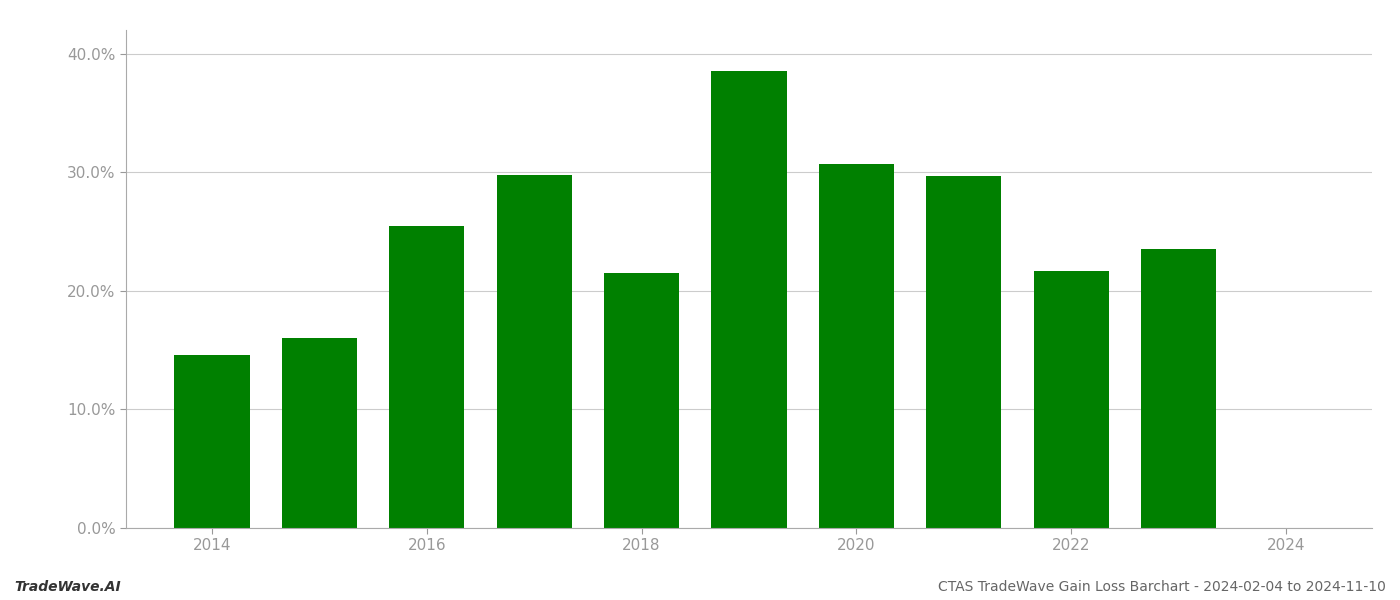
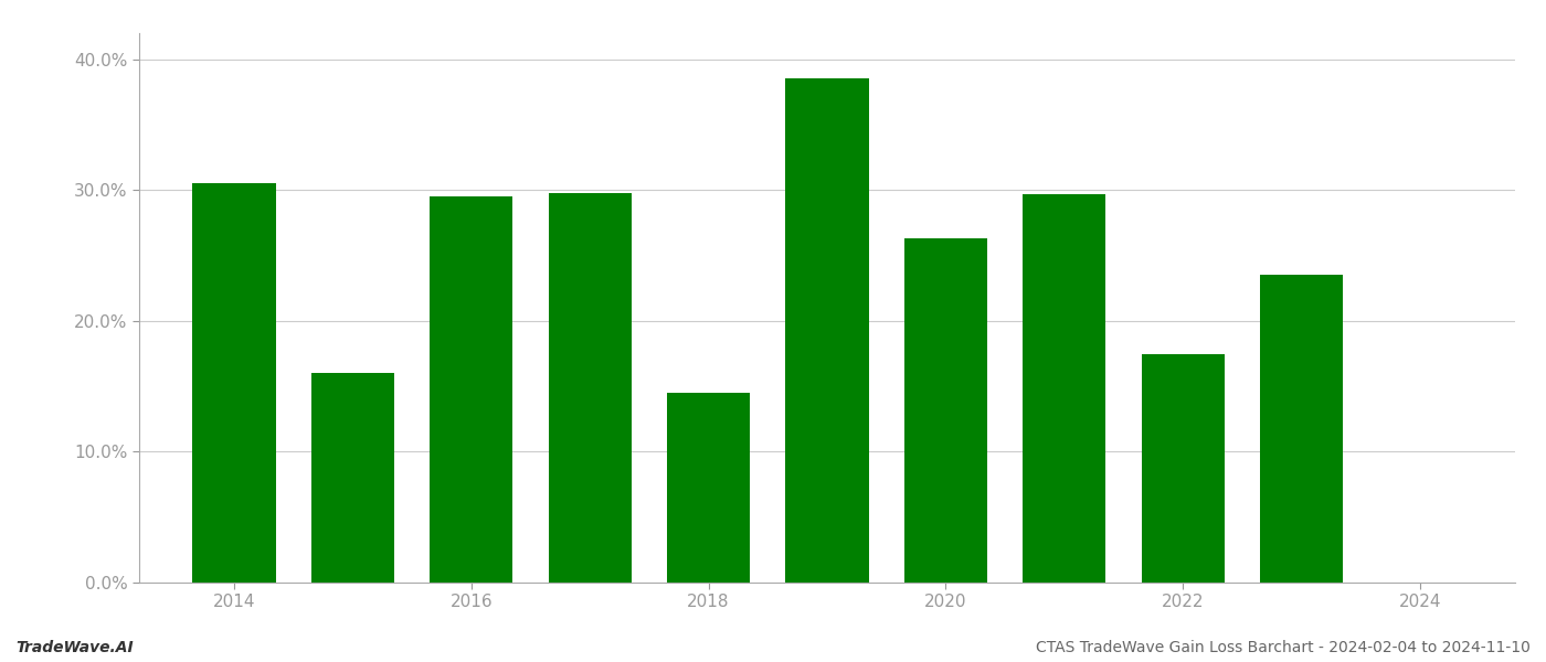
2014: 14.6% -> 30.5%
2016: 25.5% -> 29.5%
2018: 21.5% -> 14.5%
2020: 30.7% -> 26.3%
2022: 21.7% -> 17.5%
